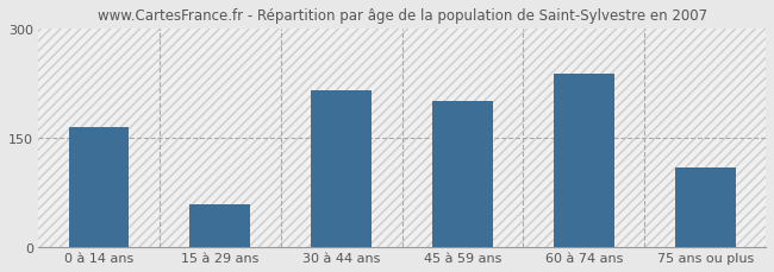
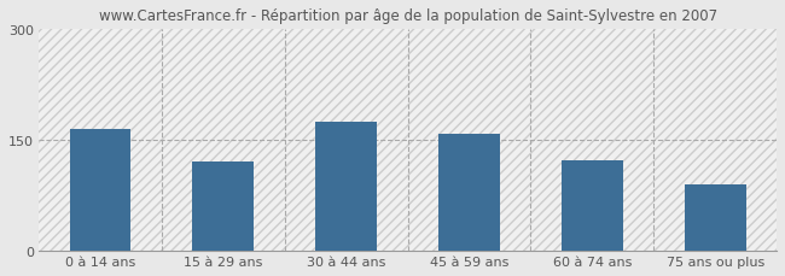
15 à 29 ans: 58 -> 120
30 à 44 ans: 216 -> 175
45 à 59 ans: 200 -> 158
60 à 74 ans: 238 -> 123
75 ans ou plus: 110 -> 90
